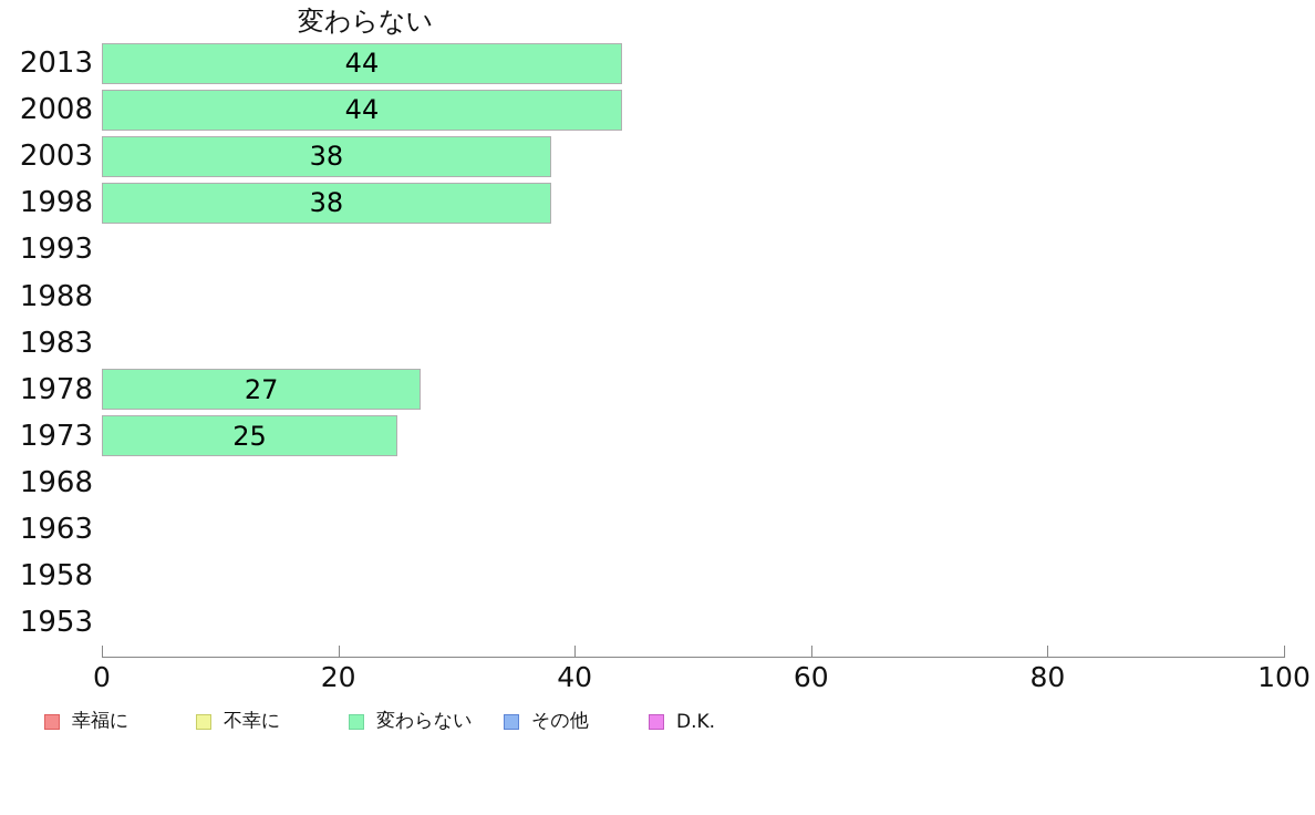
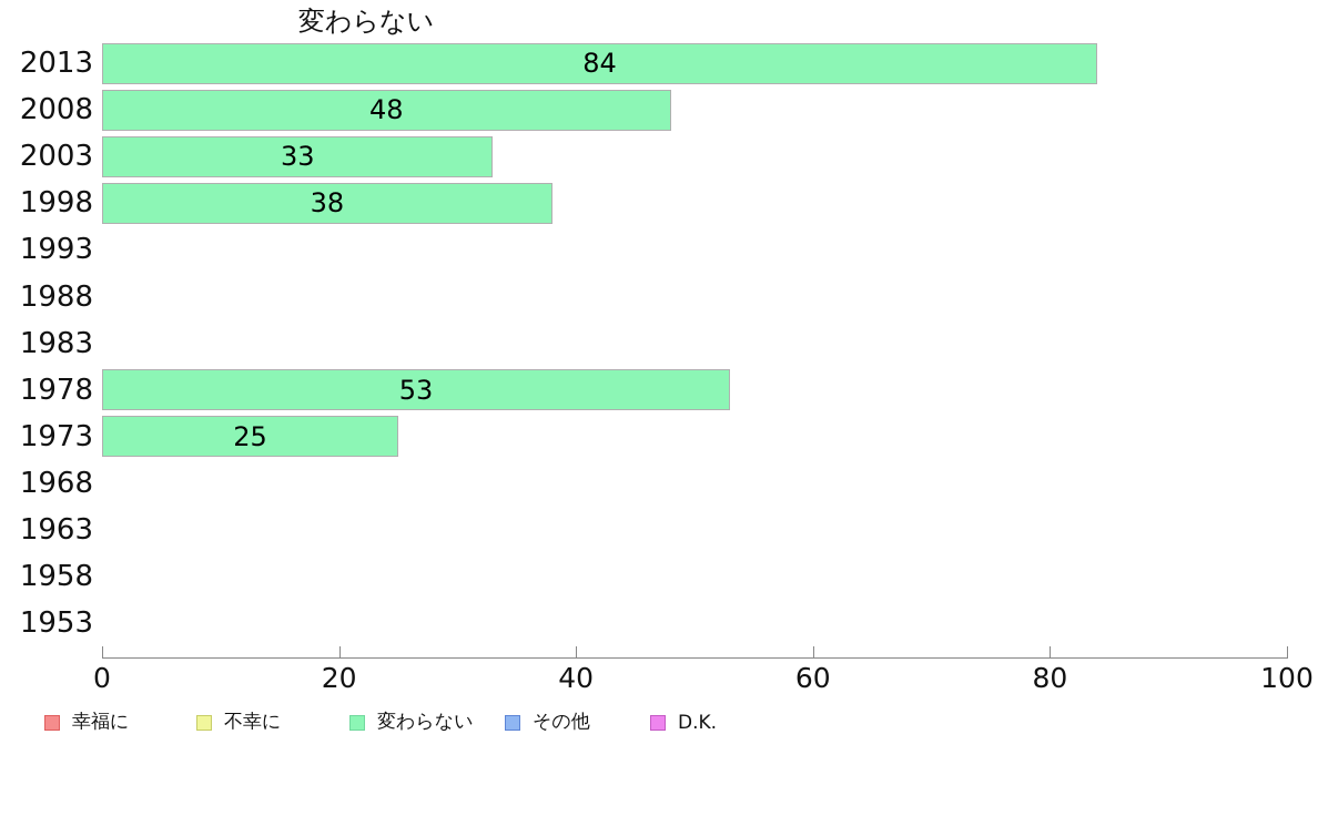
2013: 44 -> 84
2008: 44 -> 48
2003: 38 -> 33
1978: 27 -> 53
